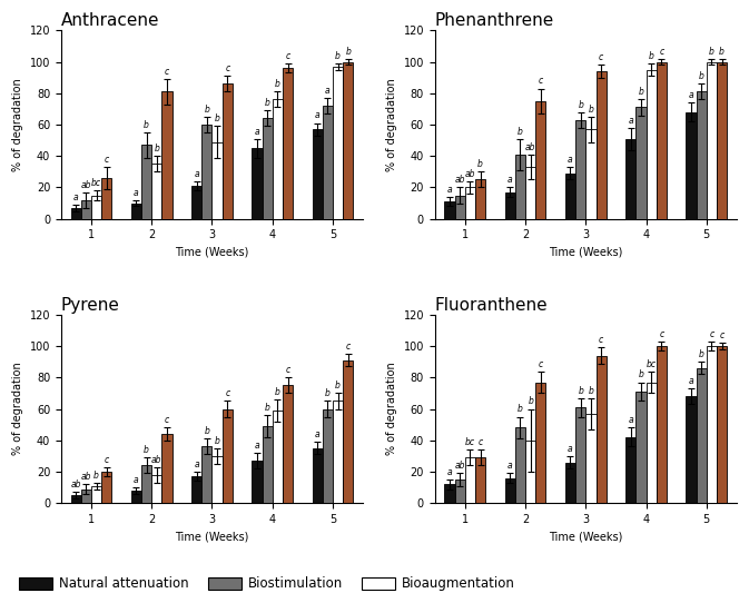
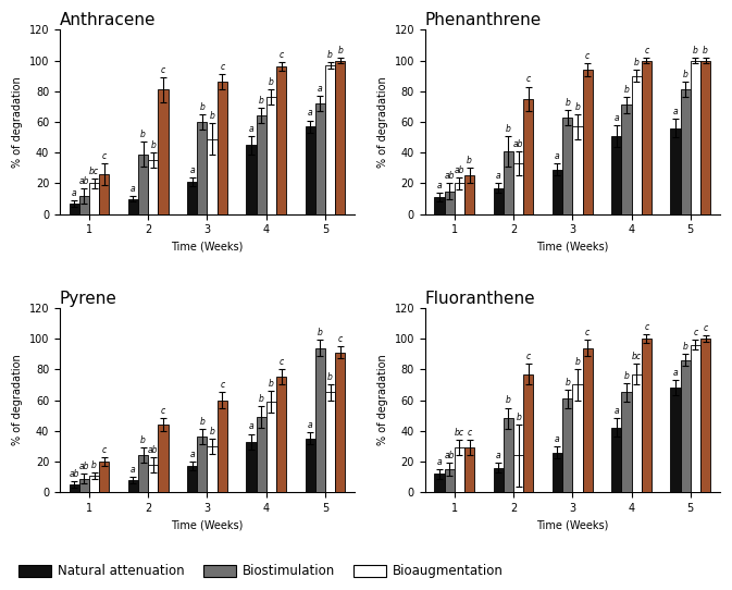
Anthracene/Bioaugmentation/1: 15 -> 20
Anthracene/Biostimulation/2: 47 -> 39
Phenanthrene/Bioaugmentation/4: 95 -> 90
Phenanthrene/Natural attenuation/5: 68 -> 56
Pyrene/Natural attenuation/4: 27 -> 33
Pyrene/Biostimulation/5: 60 -> 94
Fluoranthene/Bioaugmentation/2: 40 -> 24
Fluoranthene/Bioaugmentation/3: 57 -> 70
Fluoranthene/Biostimulation/4: 71 -> 65
Fluoranthene/Bioaugmentation/5: 100 -> 96
